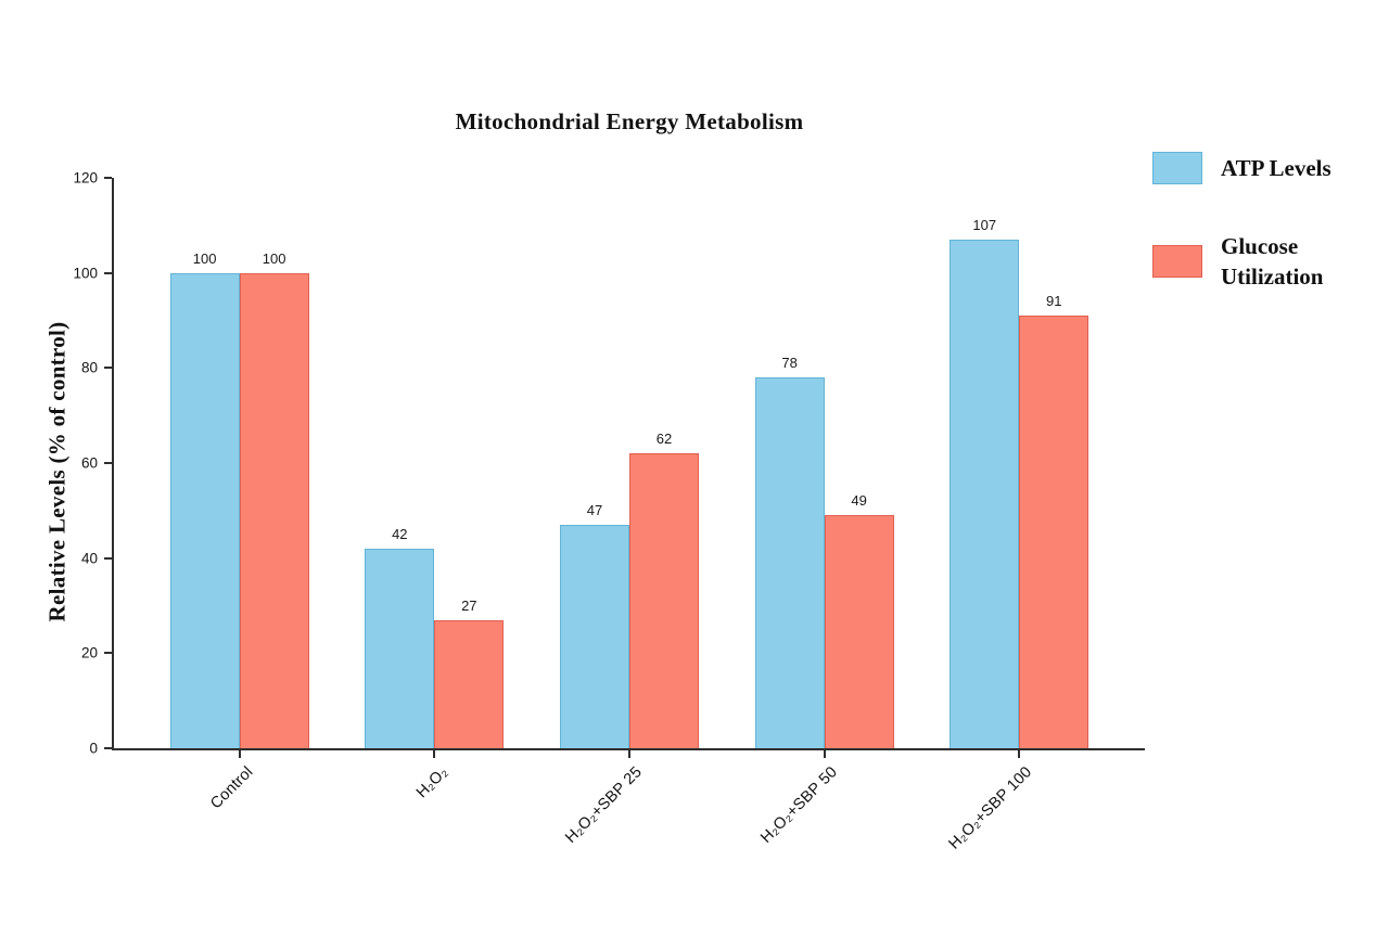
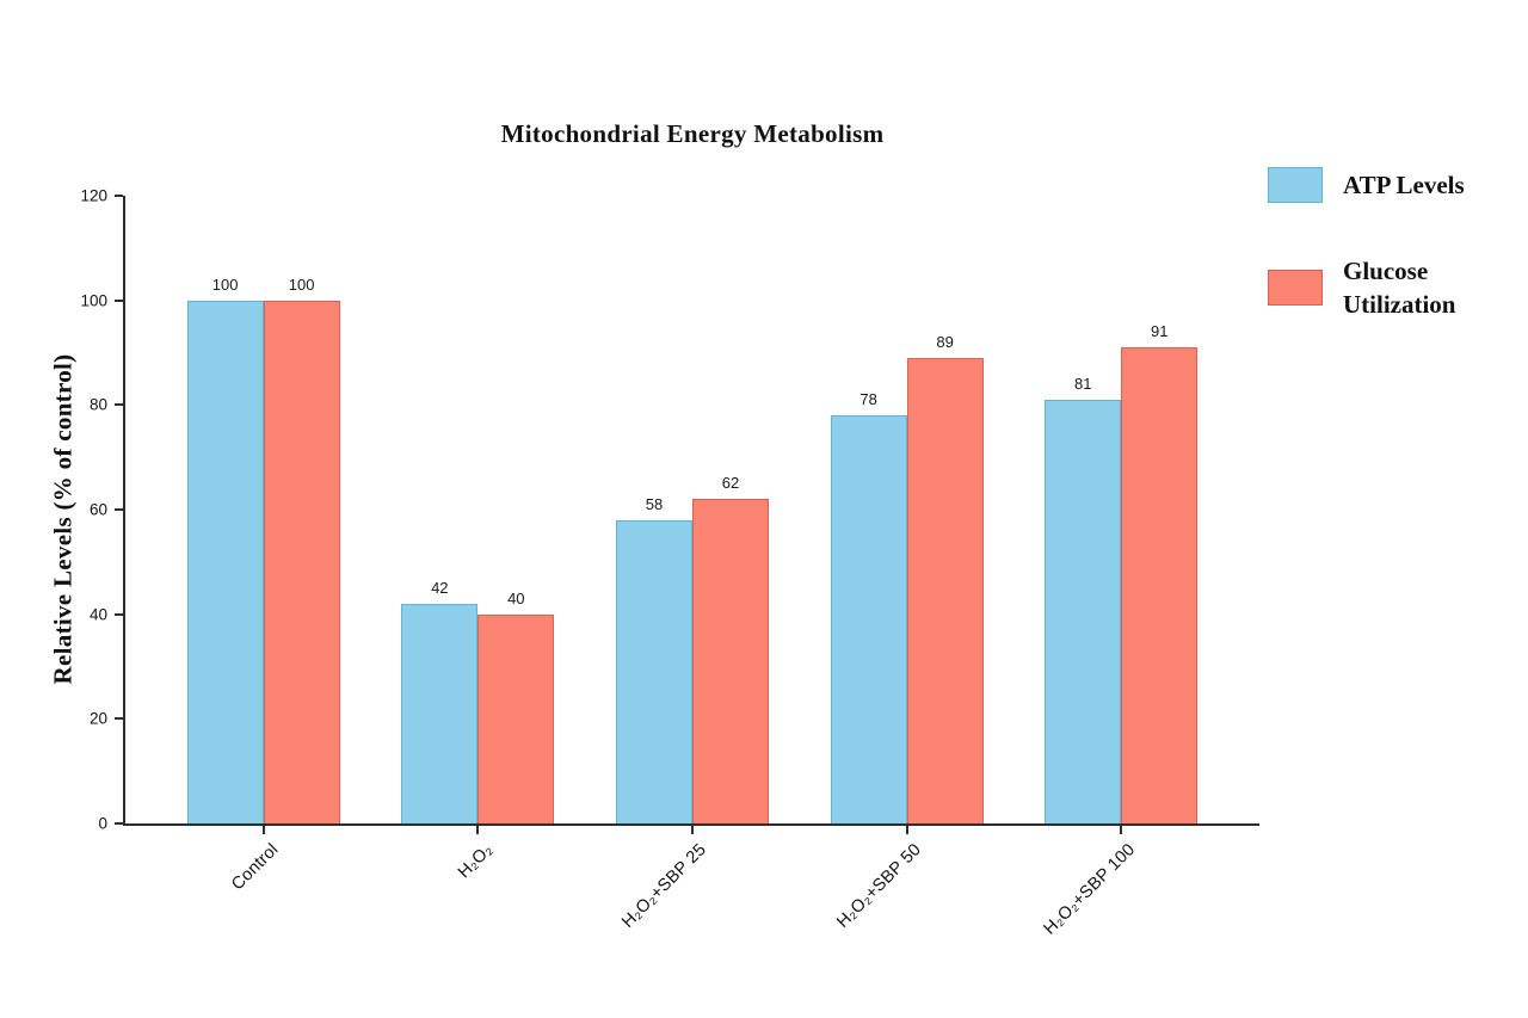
Glucose Utilization/H₂O₂: 27 -> 40
ATP Levels/H₂O₂+SBP 25: 47 -> 58
Glucose Utilization/H₂O₂+SBP 50: 49 -> 89
ATP Levels/H₂O₂+SBP 100: 107 -> 81
